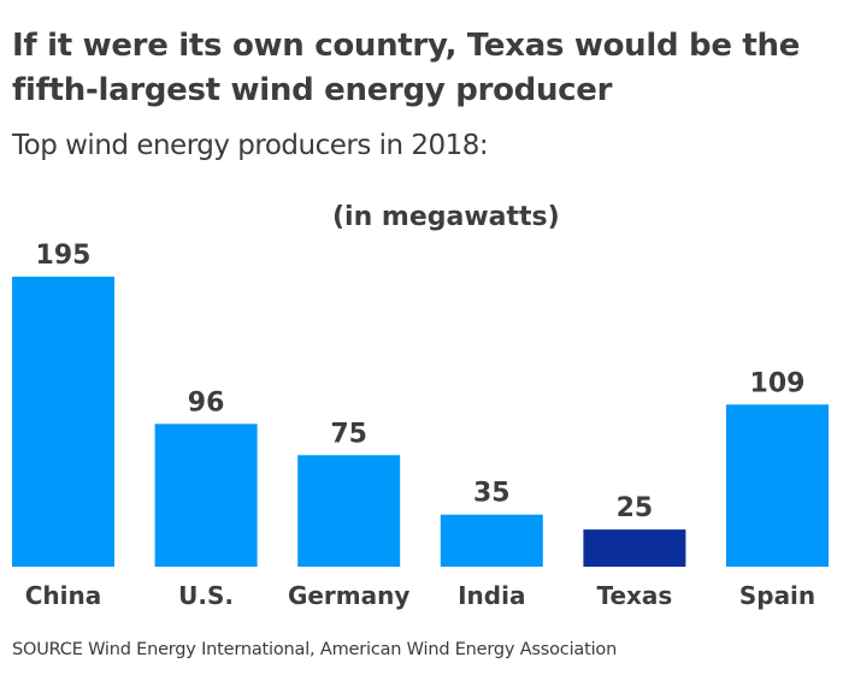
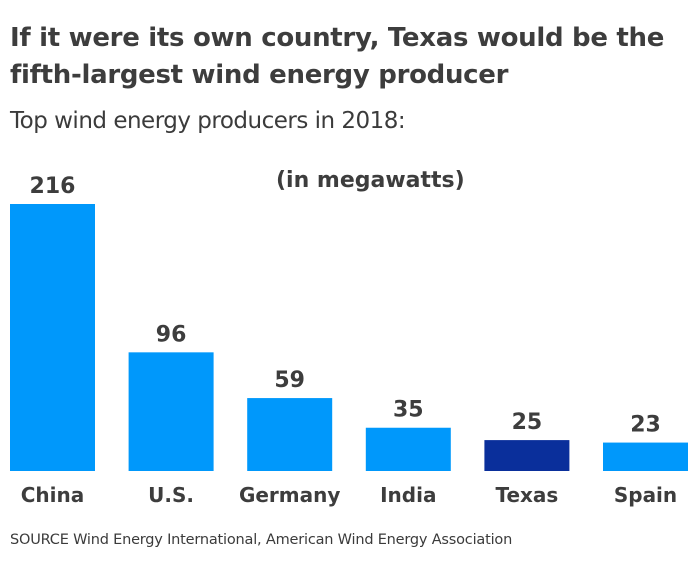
China: 195 -> 216
Germany: 75 -> 59
Spain: 109 -> 23
